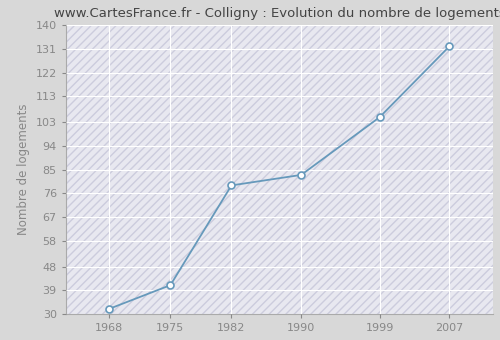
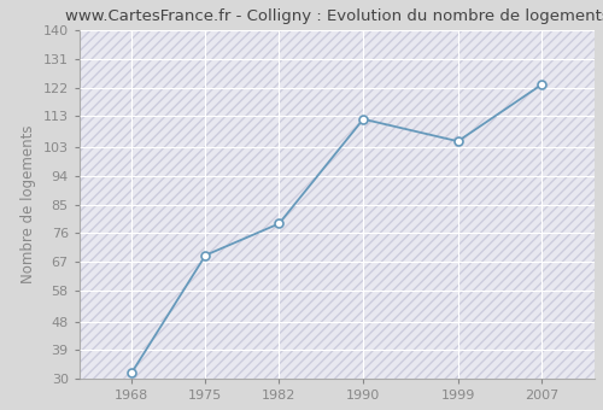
1975: 41 -> 69
1990: 83 -> 112
2007: 132 -> 123
